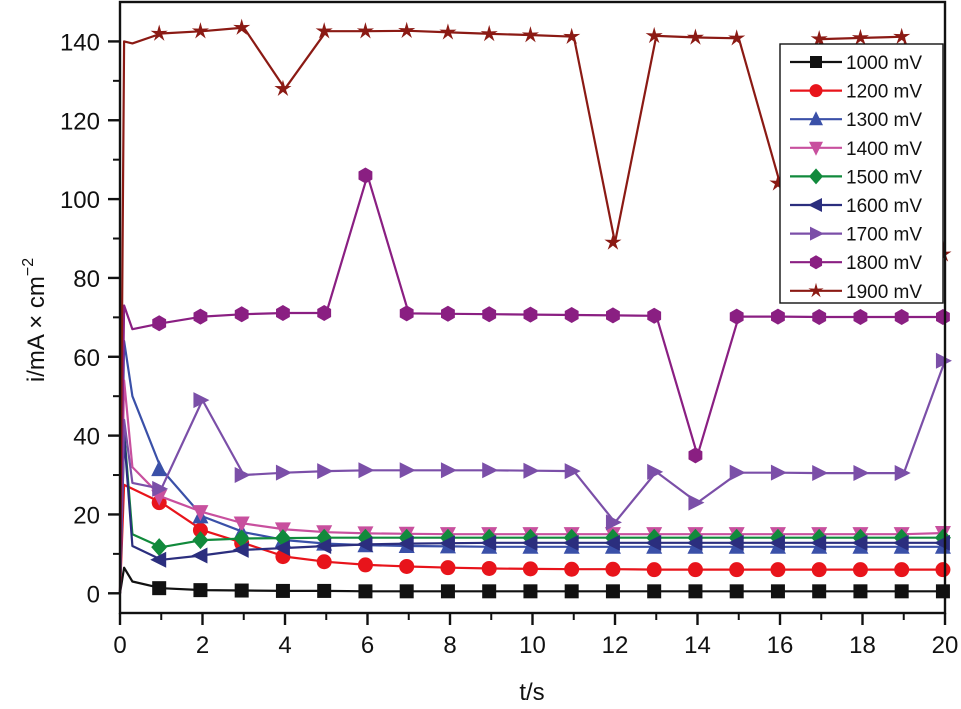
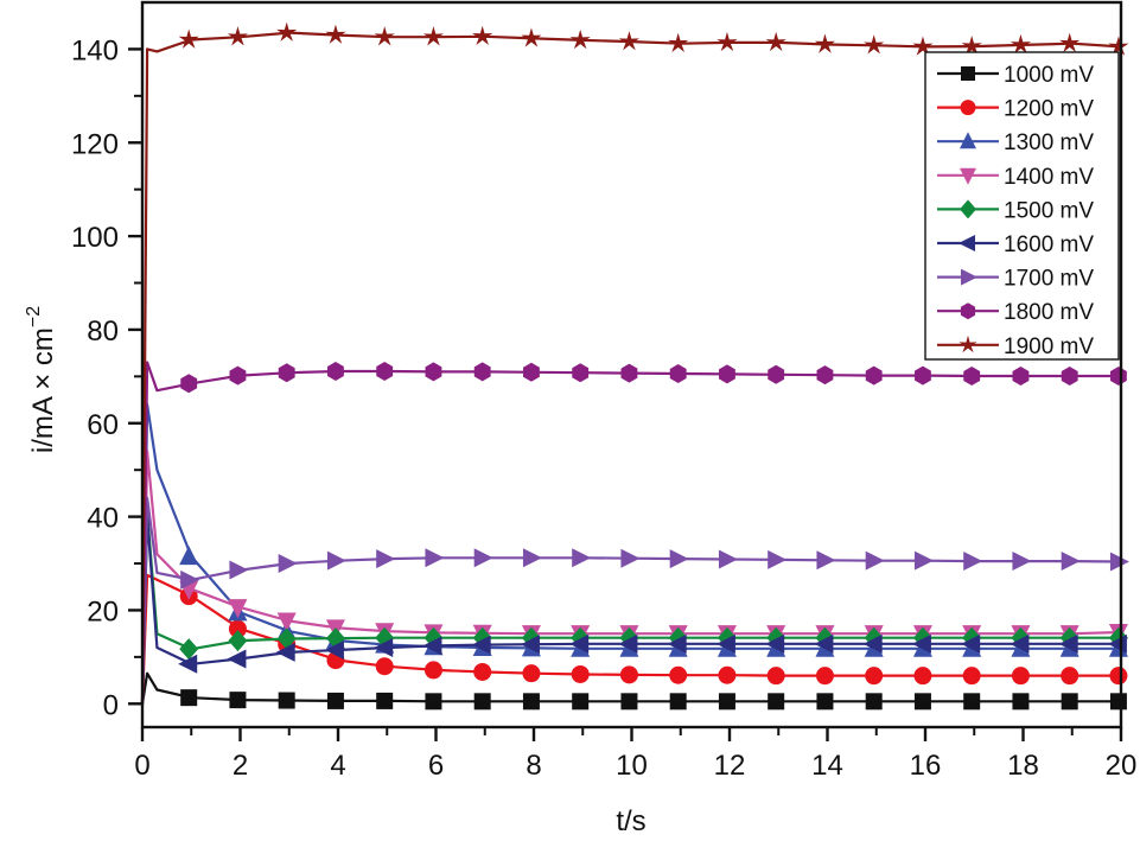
1700 mV/2: 49 -> 29
1900 mV/4: 128 -> 143
1800 mV/6: 106 -> 71
1700 mV/12: 18 -> 31
1900 mV/12: 89 -> 141
1700 mV/14: 23 -> 31
1800 mV/14: 35 -> 70
1900 mV/16: 104 -> 140
1700 mV/20: 59 -> 30
1900 mV/20: 86 -> 140
